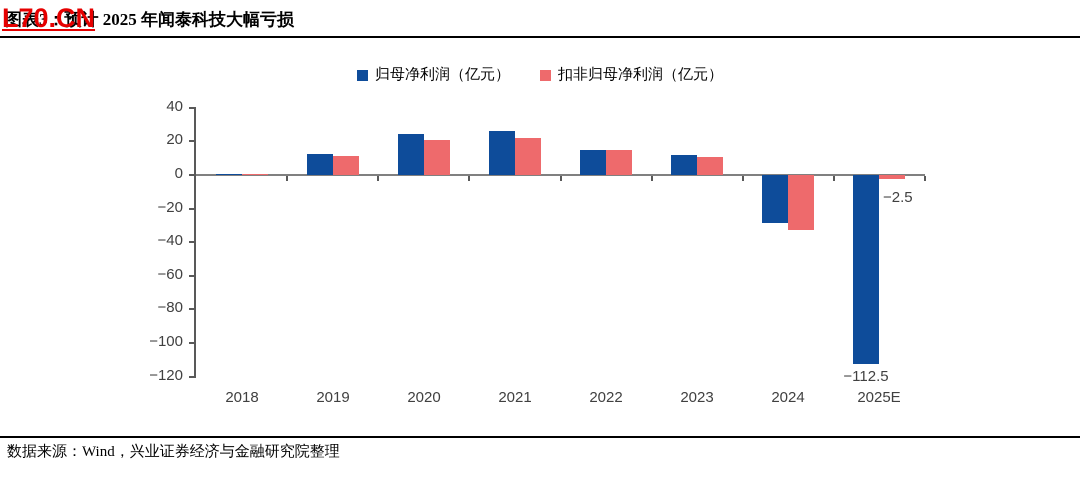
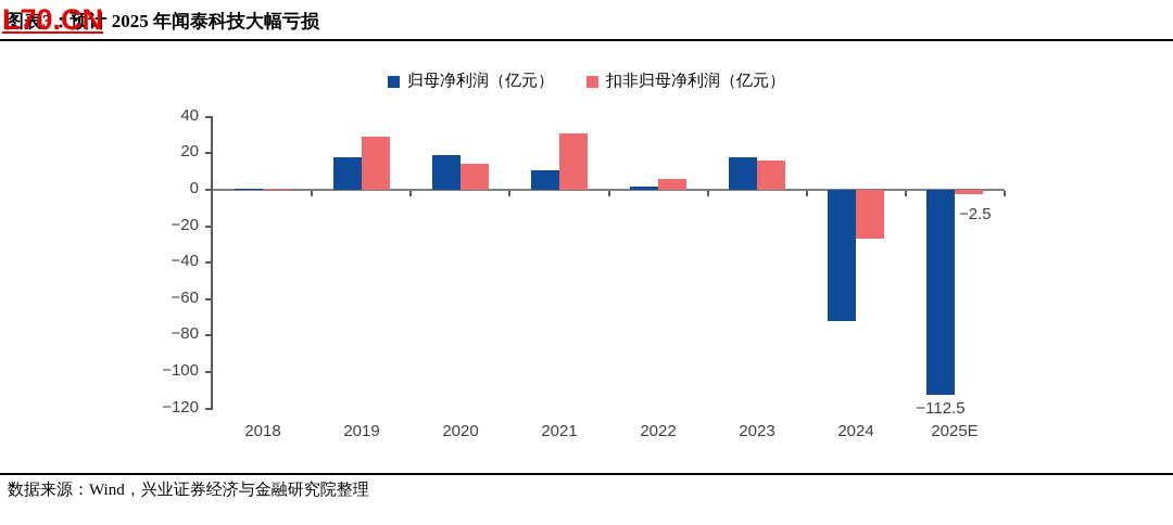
归母净利润（亿元）/2019: 12 -> 18
扣非归母净利润（亿元）/2019: 11 -> 29
归母净利润（亿元）/2020: 24 -> 19
扣非归母净利润（亿元）/2020: 21 -> 14
归母净利润（亿元）/2021: 26 -> 11
扣非归母净利润（亿元）/2021: 22 -> 31
归母净利润（亿元）/2022: 15 -> 2
扣非归母净利润（亿元）/2022: 15 -> 6
归母净利润（亿元）/2023: 12 -> 18
扣非归母净利润（亿元）/2023: 11 -> 16
归母净利润（亿元）/2024: -28 -> -72
扣非归母净利润（亿元）/2024: -32 -> -27
